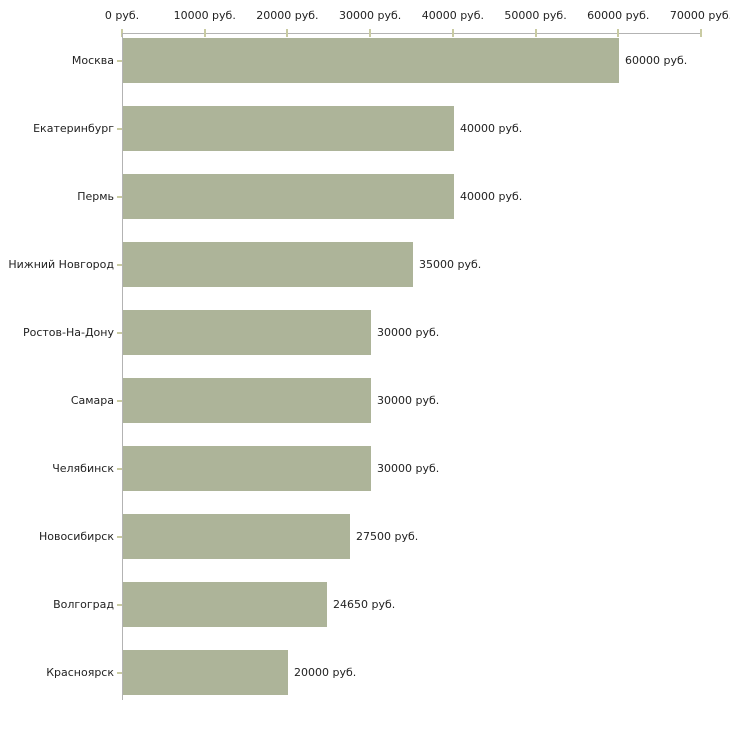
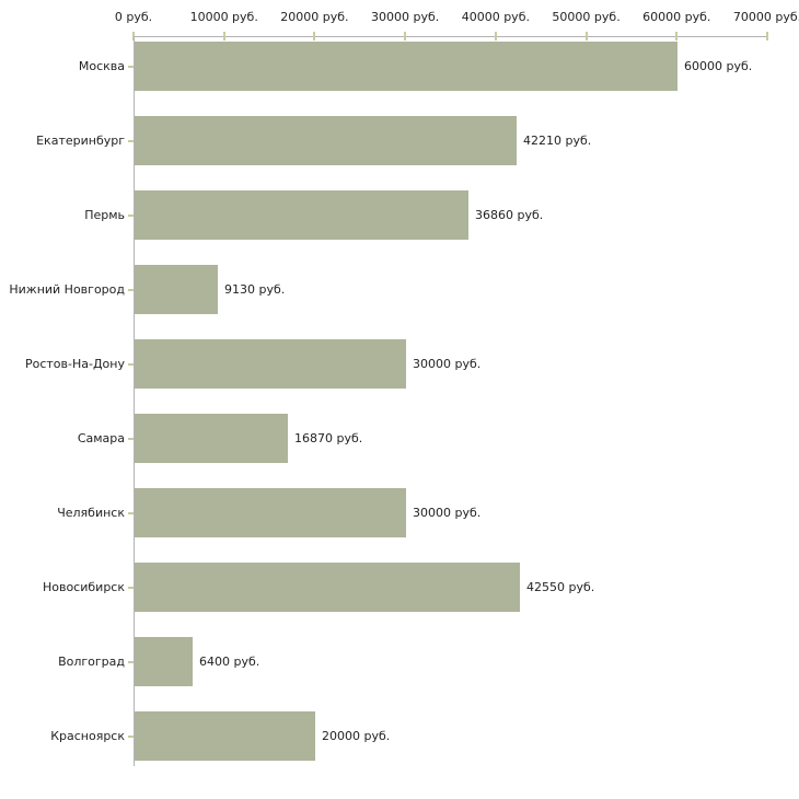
Екатеринбург: 40000 -> 42210
Пермь: 40000 -> 36860
Нижний Новгород: 35000 -> 9130
Самара: 30000 -> 16870
Новосибирск: 27500 -> 42550
Волгоград: 24650 -> 6400
